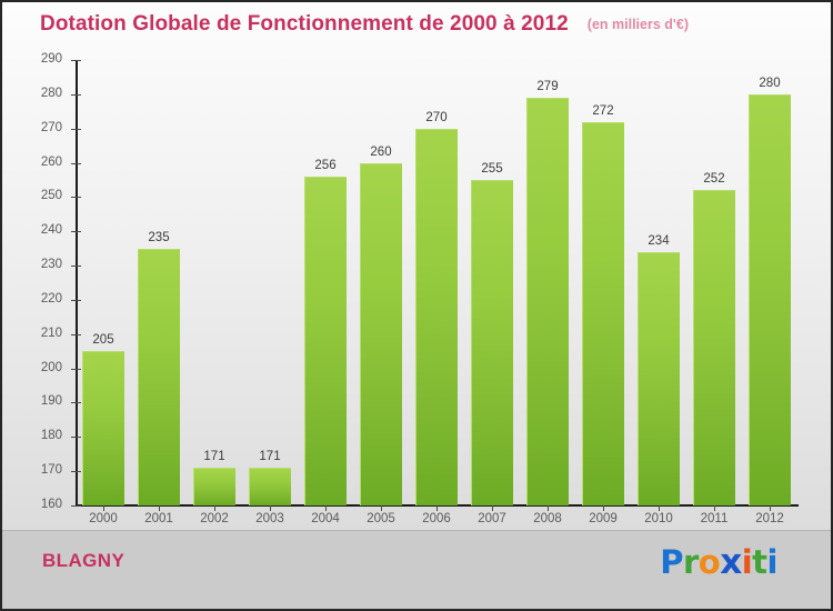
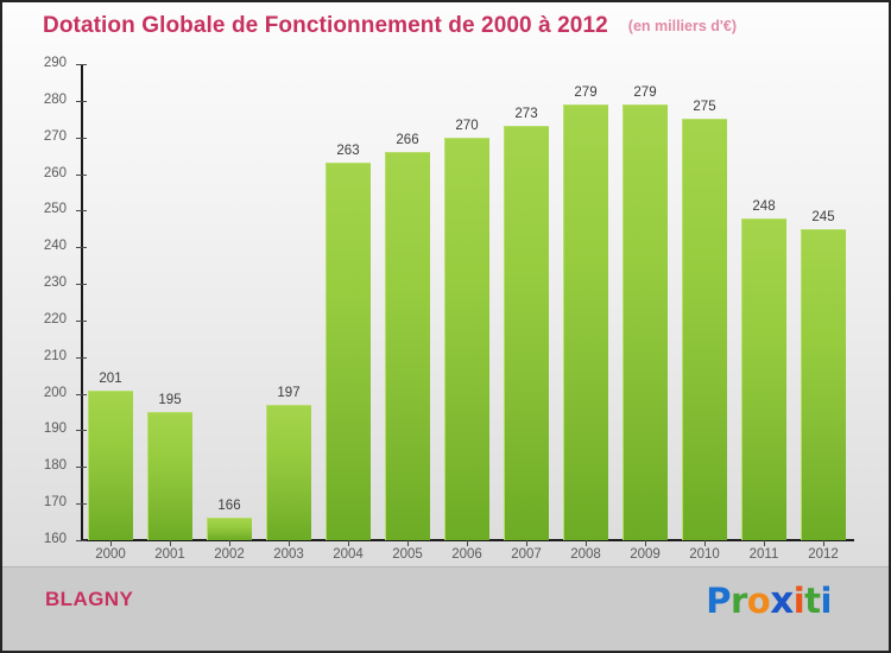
2000: 205 -> 201
2001: 235 -> 195
2002: 171 -> 166
2003: 171 -> 197
2004: 256 -> 263
2005: 260 -> 266
2007: 255 -> 273
2009: 272 -> 279
2010: 234 -> 275
2011: 252 -> 248
2012: 280 -> 245
